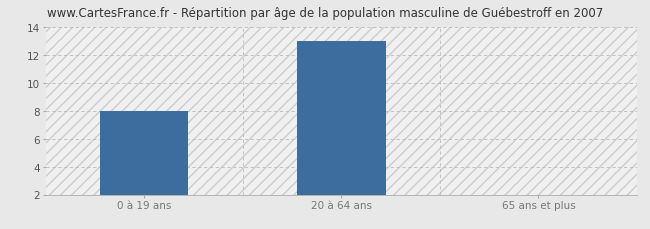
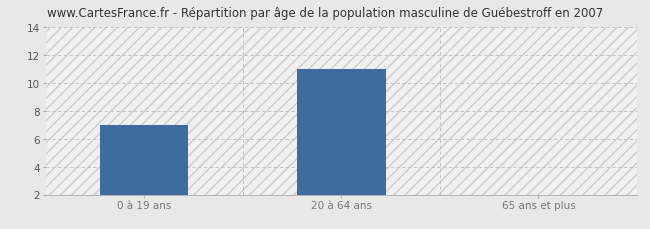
0 à 19 ans: 8 -> 7
20 à 64 ans: 13 -> 11
